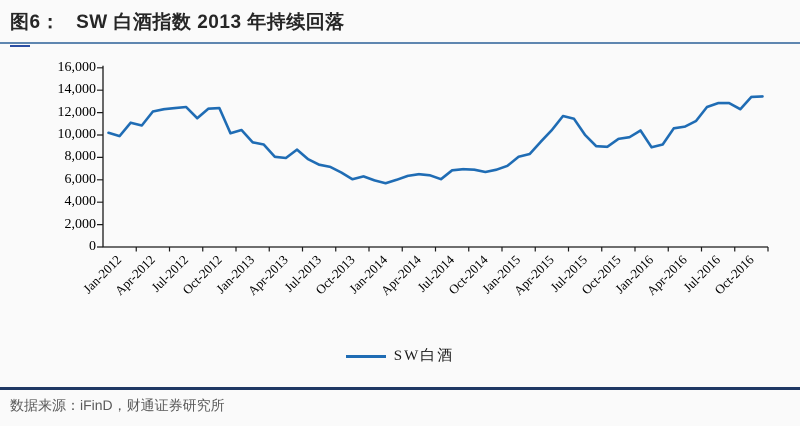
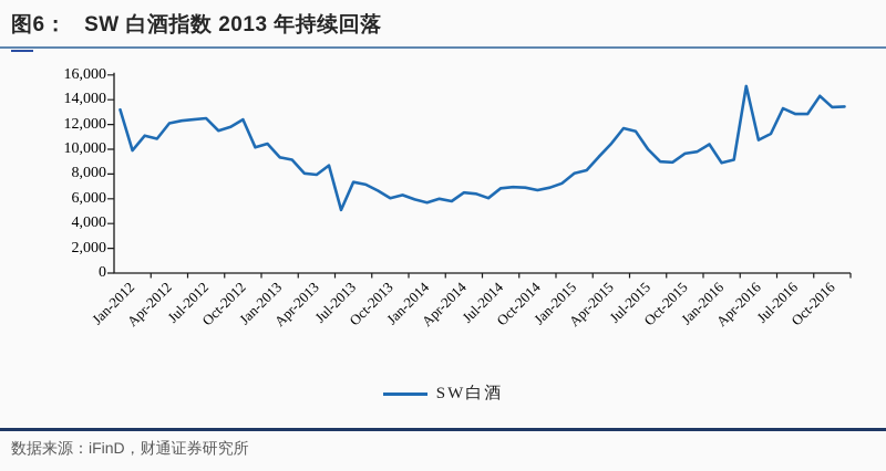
Jan-2012: 10200 -> 13200
Oct-2012: 12400 -> 11800
Jul-2013: 7800 -> 5100
Apr-2014: 6400 -> 5800
Apr-2016: 10600 -> 15100
Jul-2016: 12500 -> 13300
Oct-2016: 12300 -> 14300
